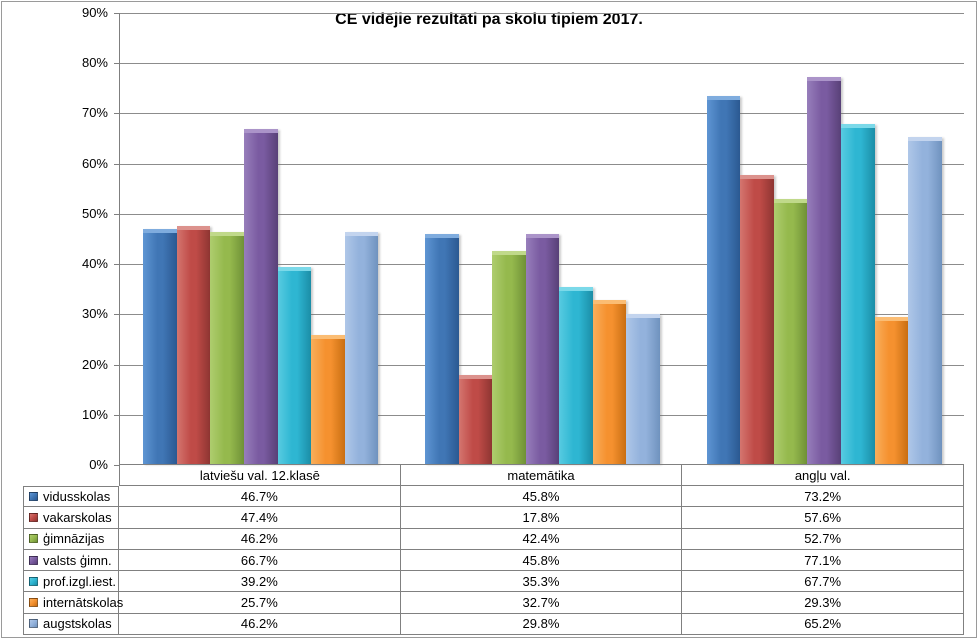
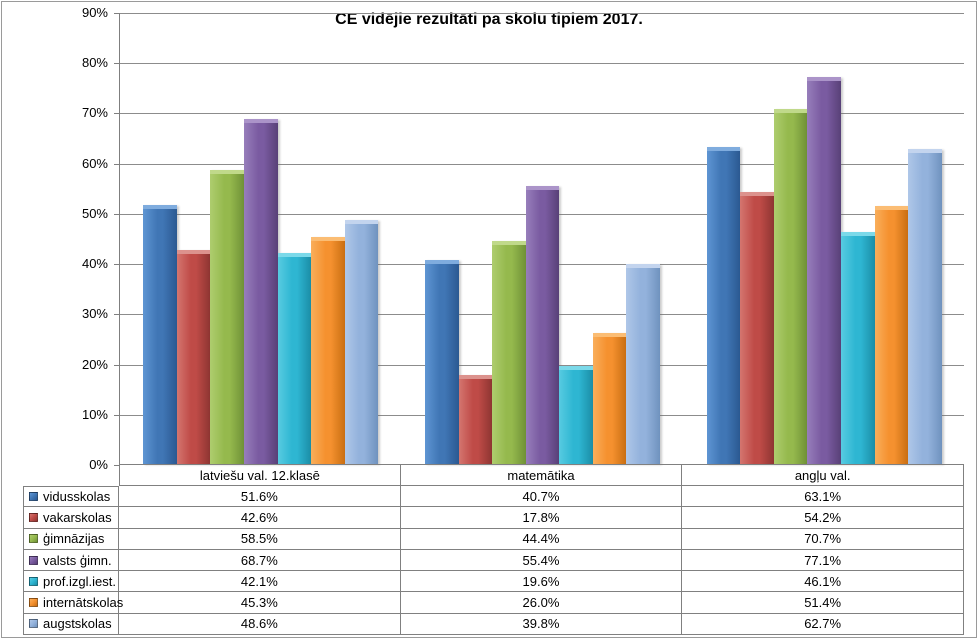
vidusskolas/latviešu val. 12.klasē: 46.7% -> 51.6%
vakarskolas/latviešu val. 12.klasē: 47.4% -> 42.6%
ģimnāzijas/latviešu val. 12.klasē: 46.2% -> 58.5%
valsts ģimn./latviešu val. 12.klasē: 66.7% -> 68.7%
prof.izgl.iest./latviešu val. 12.klasē: 39.2% -> 42.1%
internātskolas/latviešu val. 12.klasē: 25.7% -> 45.3%
augstskolas/latviešu val. 12.klasē: 46.2% -> 48.6%
vidusskolas/matemātika: 45.8% -> 40.7%
ģimnāzijas/matemātika: 42.4% -> 44.4%
valsts ģimn./matemātika: 45.8% -> 55.4%
prof.izgl.iest./matemātika: 35.3% -> 19.6%
internātskolas/matemātika: 32.7% -> 26.0%
augstskolas/matemātika: 29.8% -> 39.8%
vidusskolas/angļu val.: 73.2% -> 63.1%
vakarskolas/angļu val.: 57.6% -> 54.2%
ģimnāzijas/angļu val.: 52.7% -> 70.7%
prof.izgl.iest./angļu val.: 67.7% -> 46.1%
internātskolas/angļu val.: 29.3% -> 51.4%
augstskolas/angļu val.: 65.2% -> 62.7%
